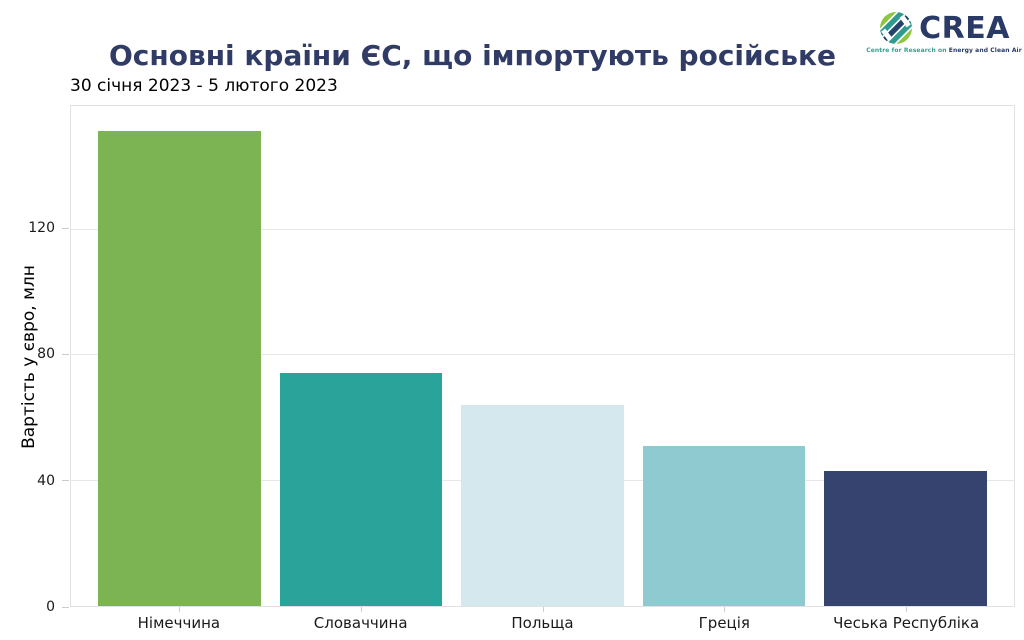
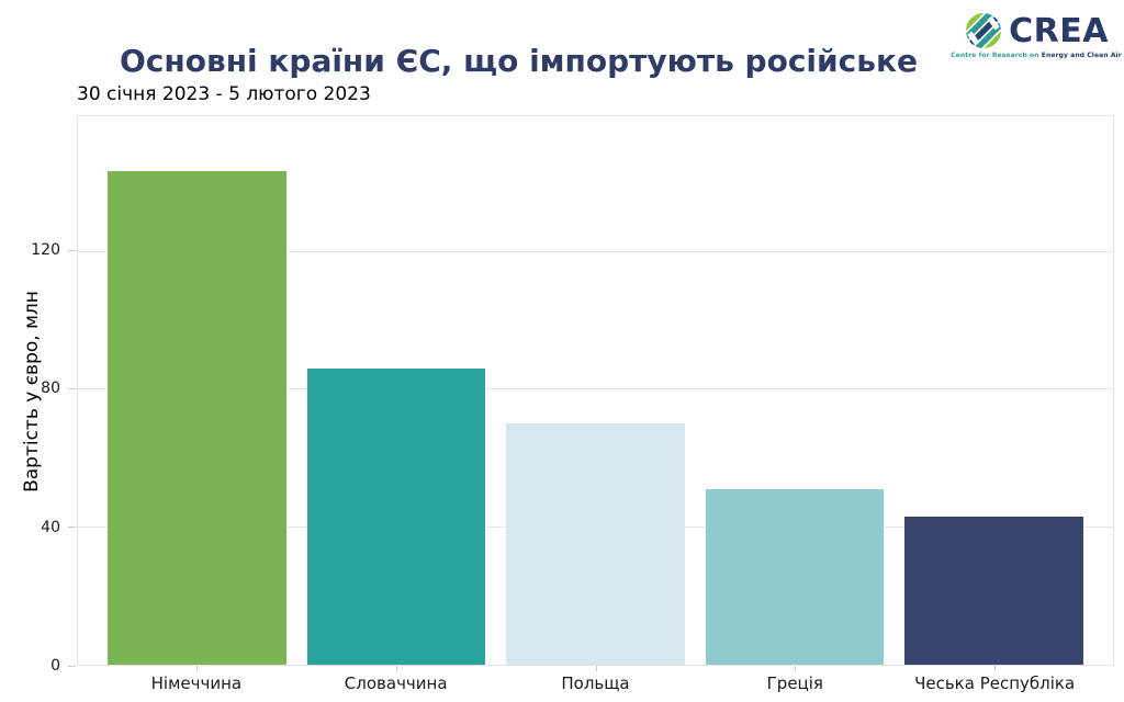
Німеччина: 151 -> 143
Словаччина: 74 -> 86
Польща: 64 -> 70
